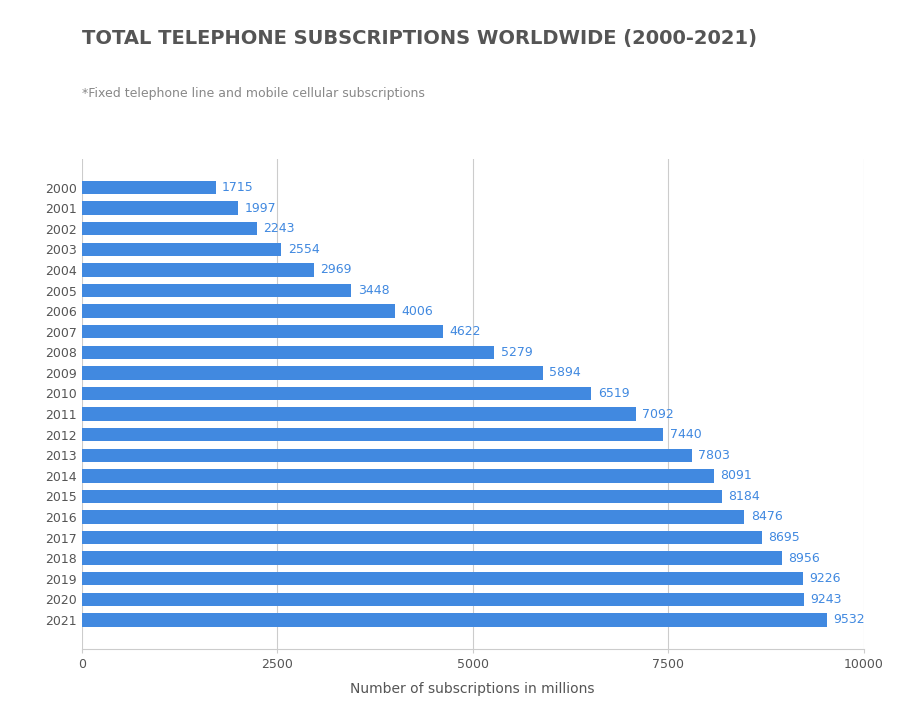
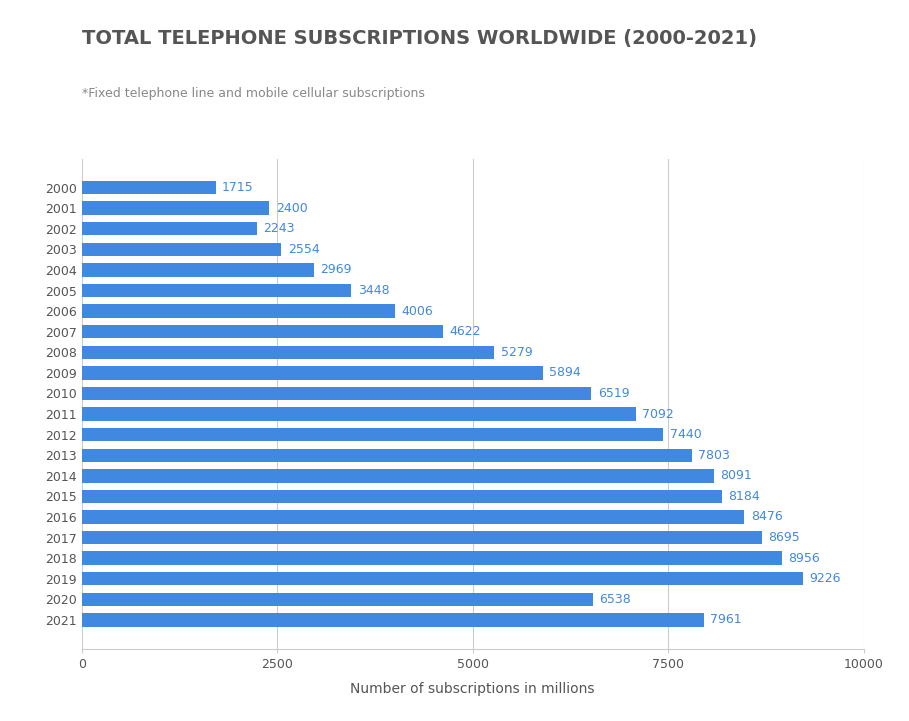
2001: 1997 -> 2400
2020: 9243 -> 6538
2021: 9532 -> 7961
